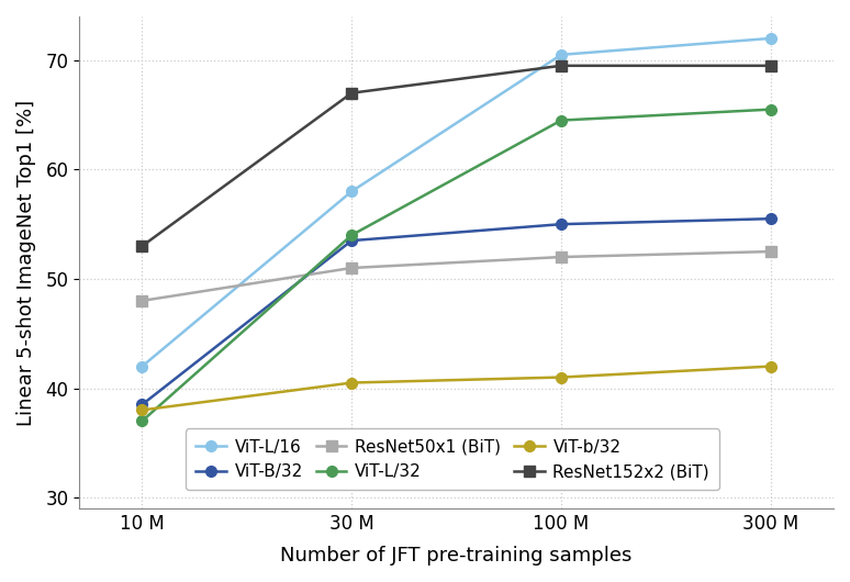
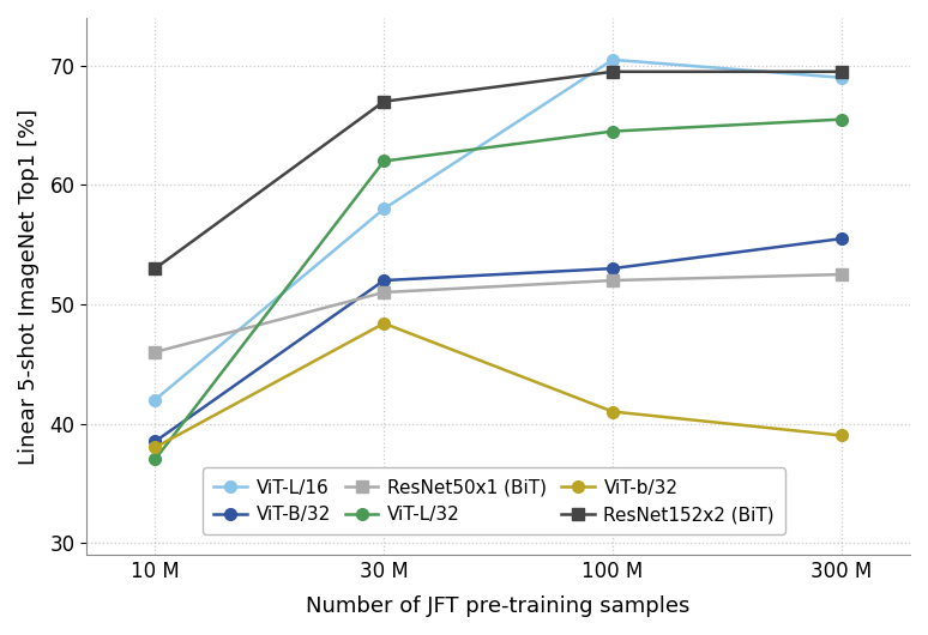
ResNet50x1 (BiT)/10 M: 48.0 -> 46.0
ViT-B/32/30 M: 53.5 -> 52.0
ViT-L/32/30 M: 54.0 -> 62.0
ViT-b/32/30 M: 40.5 -> 48.4
ViT-B/32/100 M: 55.0 -> 53.0
ViT-L/16/300 M: 72.0 -> 69.0
ViT-b/32/300 M: 42.0 -> 39.0
